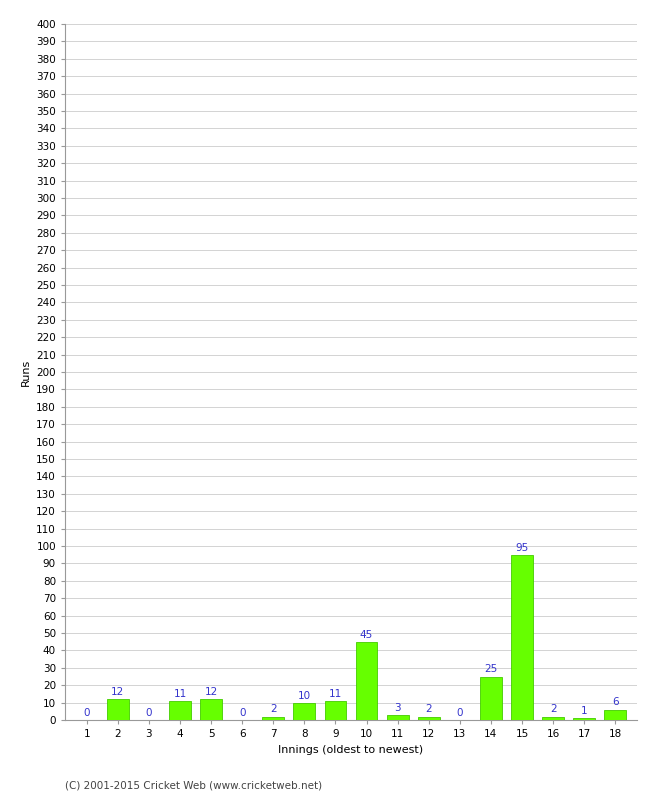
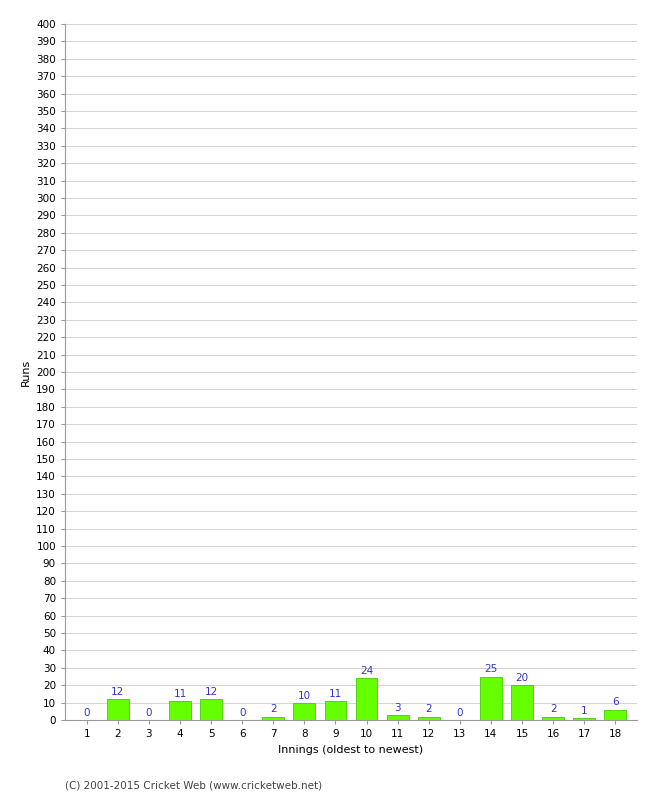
10: 45 -> 24
15: 95 -> 20
